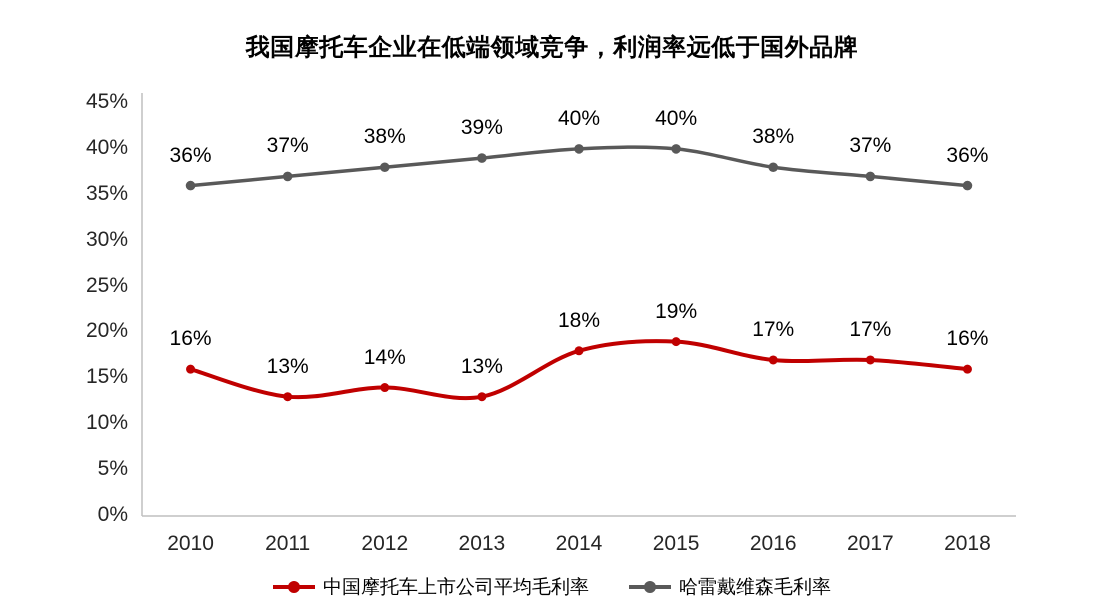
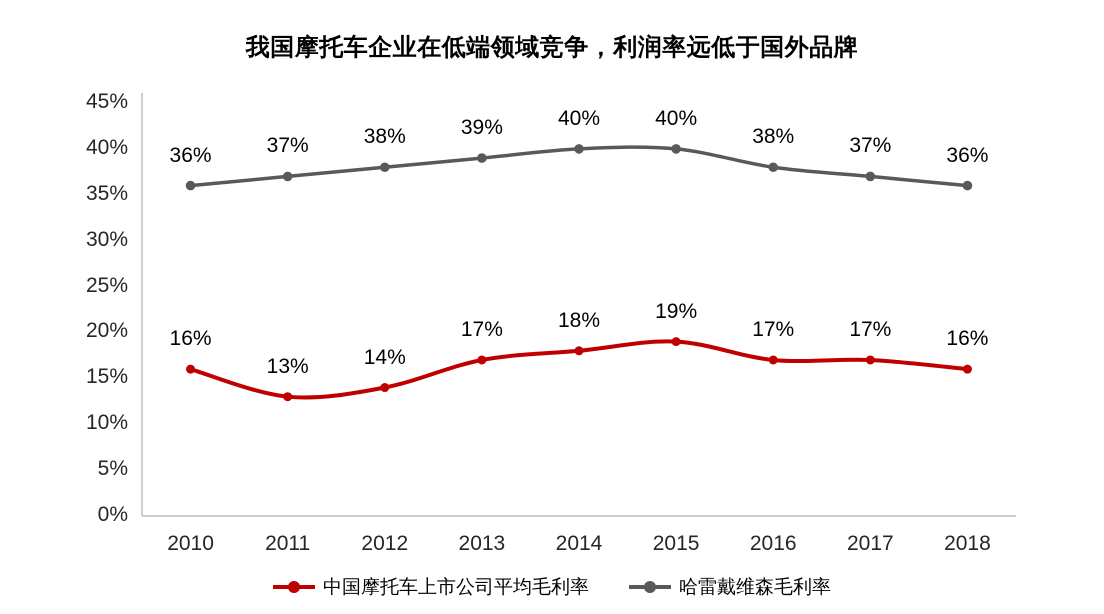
中国摩托车上市公司平均毛利率/2013: 13% -> 17%
